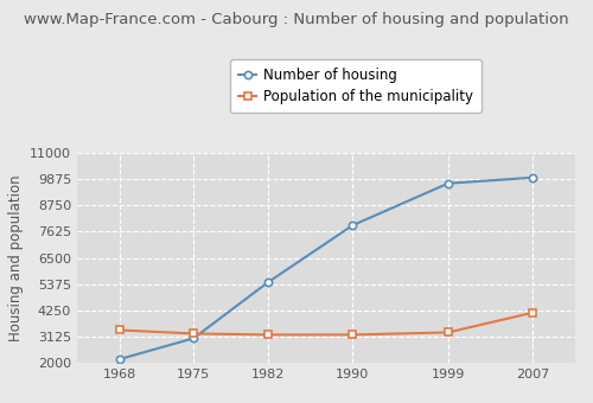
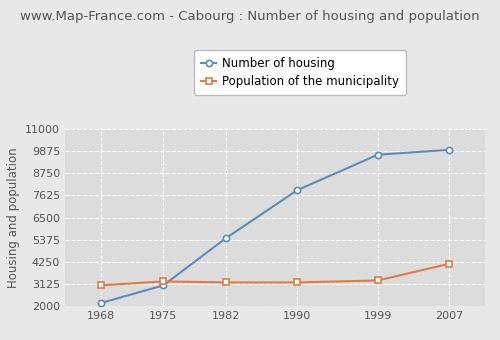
Population of the municipality/1968: 3400 -> 3000
